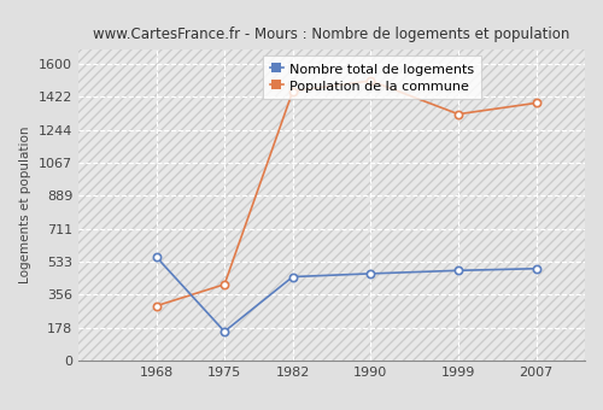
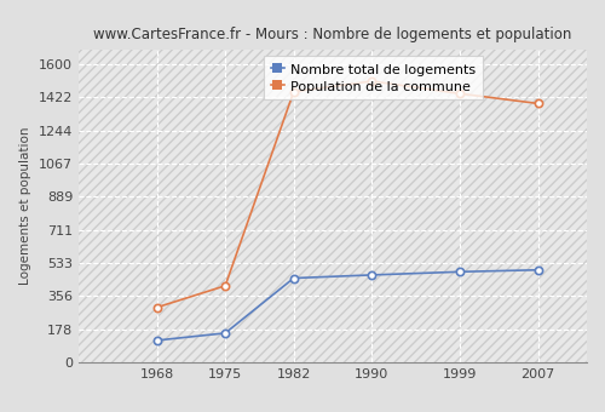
Nombre total de logements/1968: 560 -> 120
Population de la commune/1999: 1330 -> 1440
